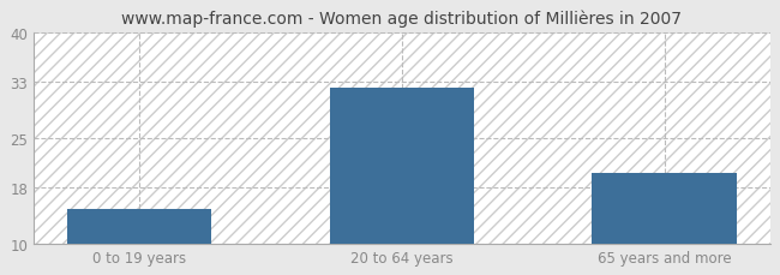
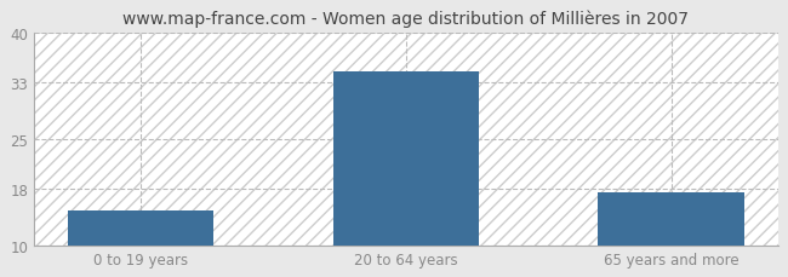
20 to 64 years: 32.2 -> 34.5
65 years and more: 20.0 -> 17.5
